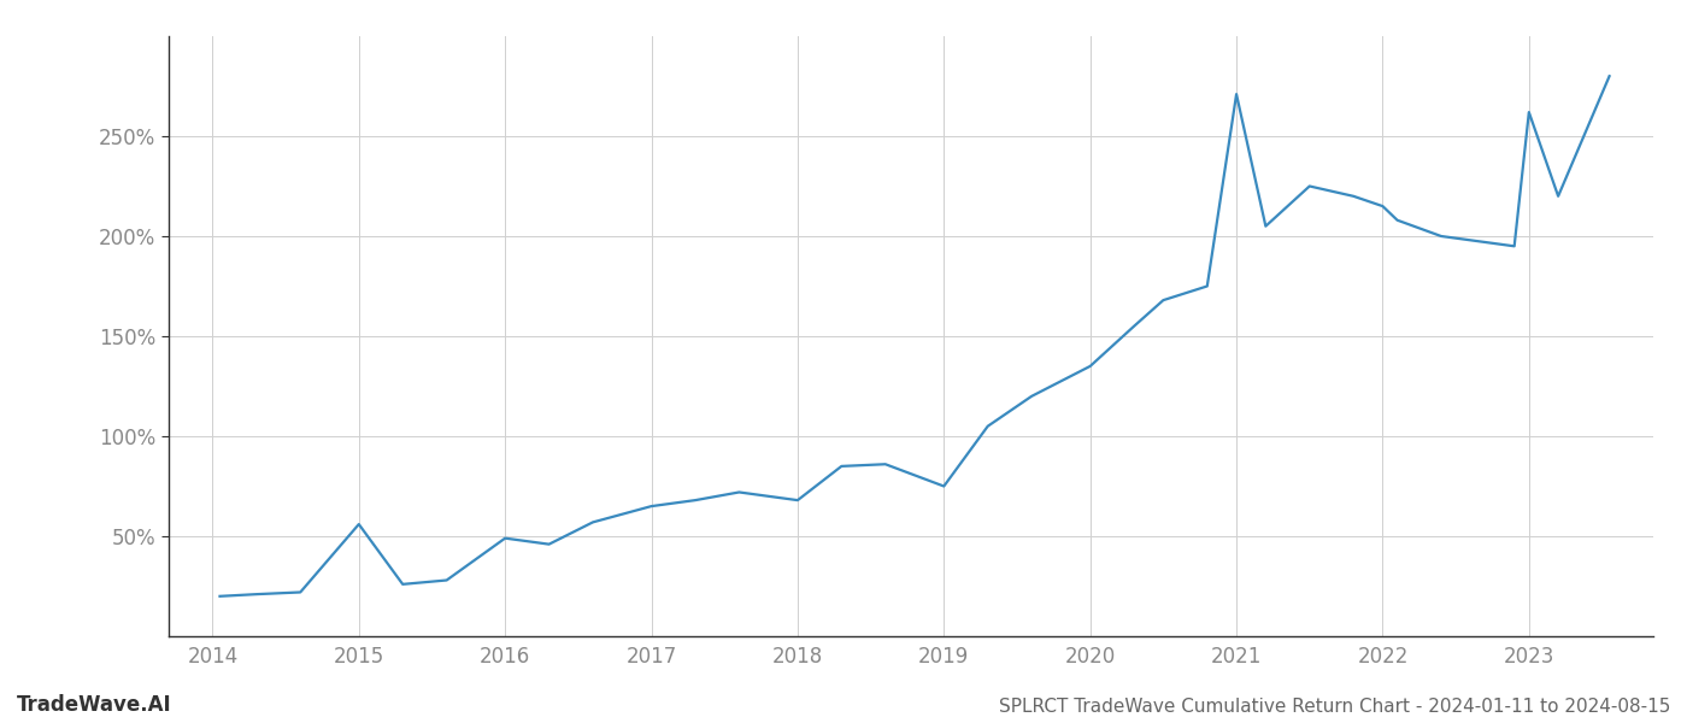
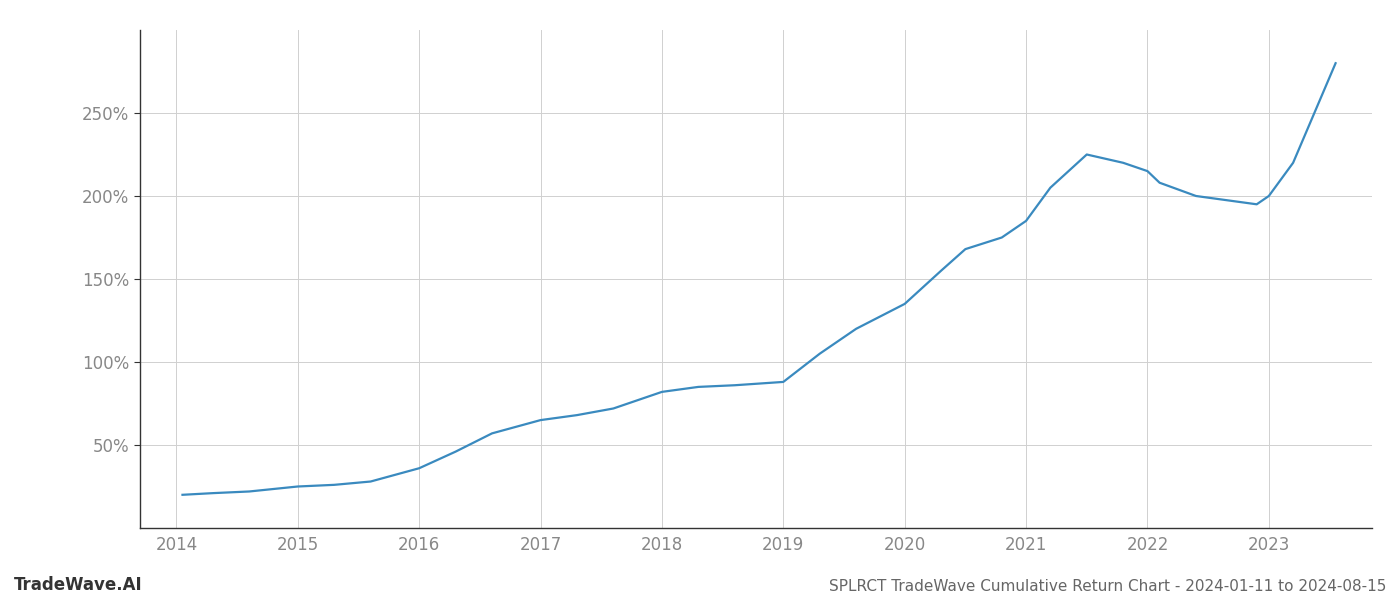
2015: 56% -> 25%
2016: 49% -> 36%
2018: 68% -> 82%
2019: 75% -> 88%
2021: 271% -> 185%
2023: 262% -> 200%
